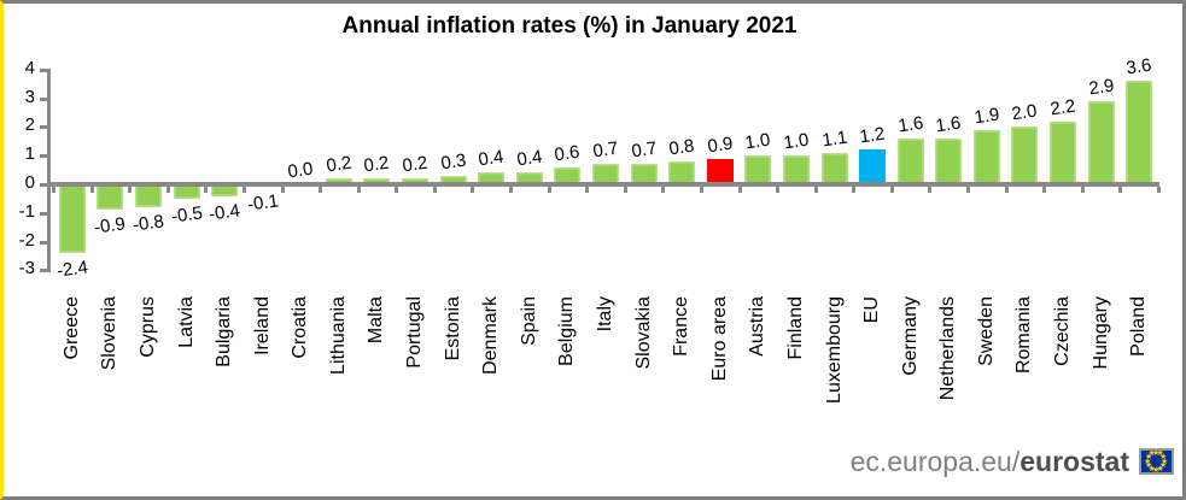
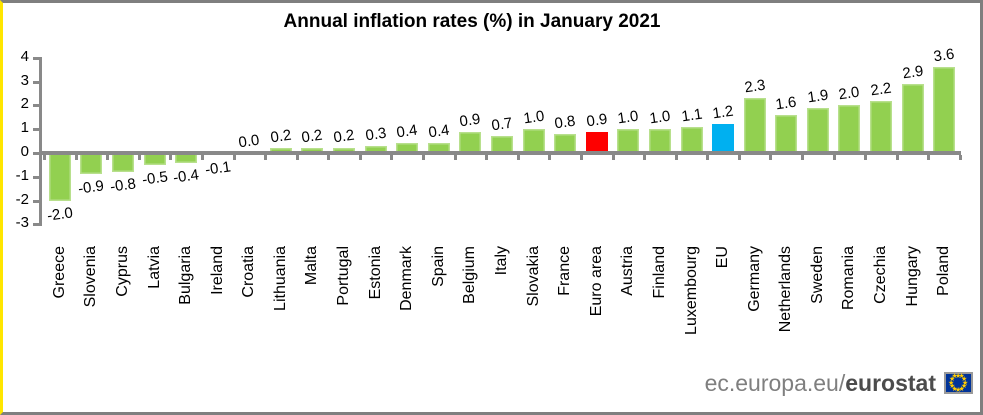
Greece: -2.4 -> -2.0
Belgium: 0.6 -> 0.9
Slovakia: 0.7 -> 1.0
Germany: 1.6 -> 2.3
